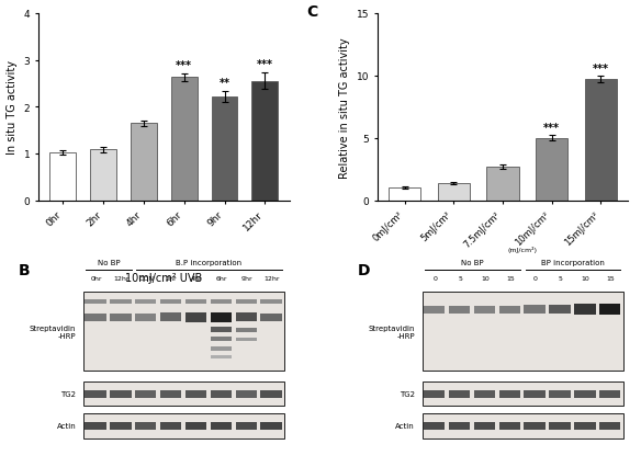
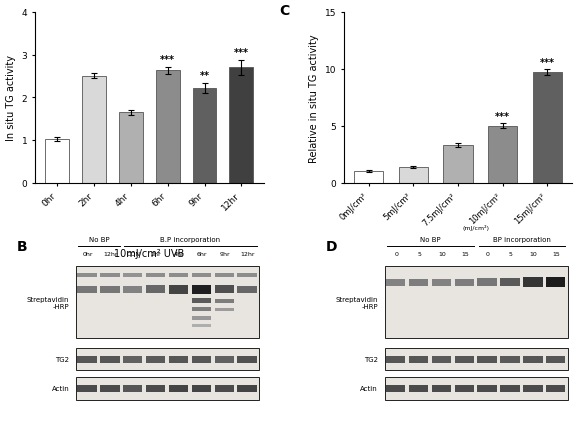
2hr: 1.08 -> 2.50
12hr: 2.55 -> 2.70
7.5mJ/cm²: 2.7 -> 3.3
